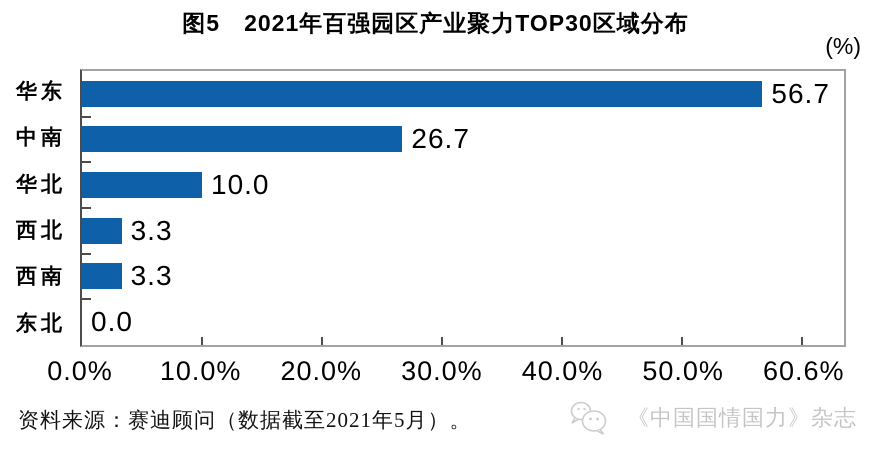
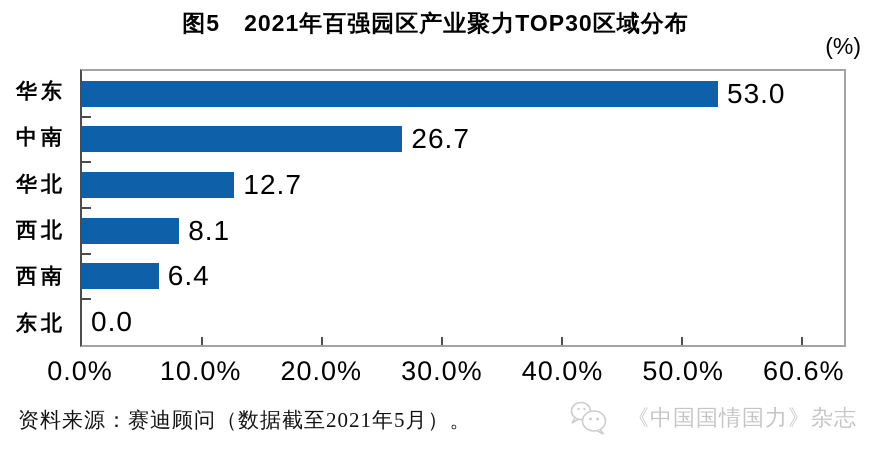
华东: 56.7 -> 53.0
华北: 10.0 -> 12.7
西北: 3.3 -> 8.1
西南: 3.3 -> 6.4
